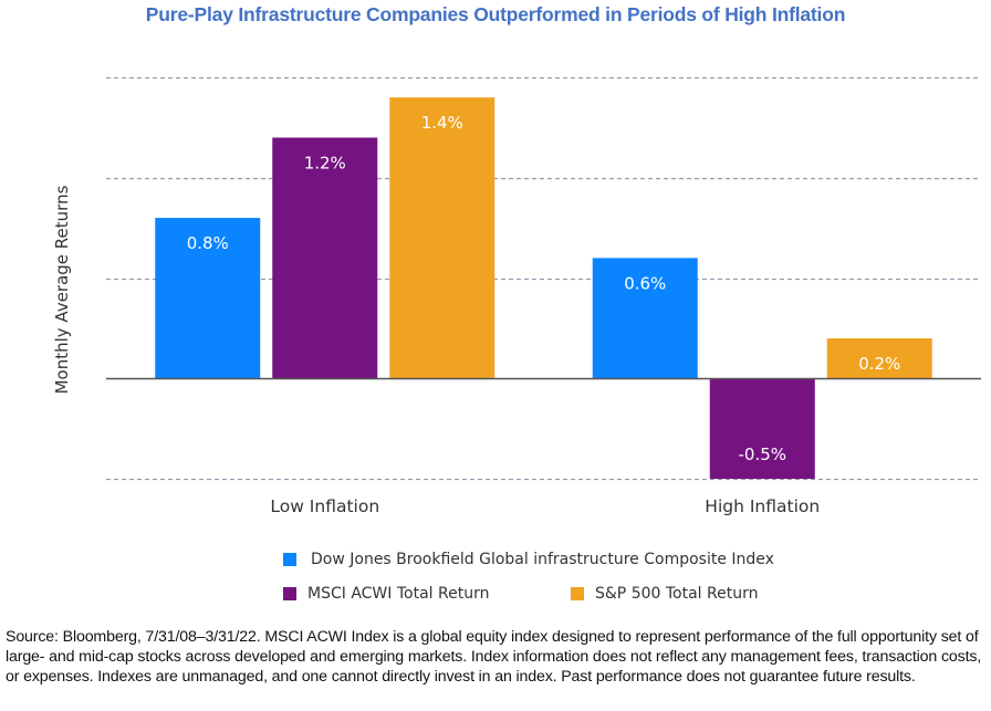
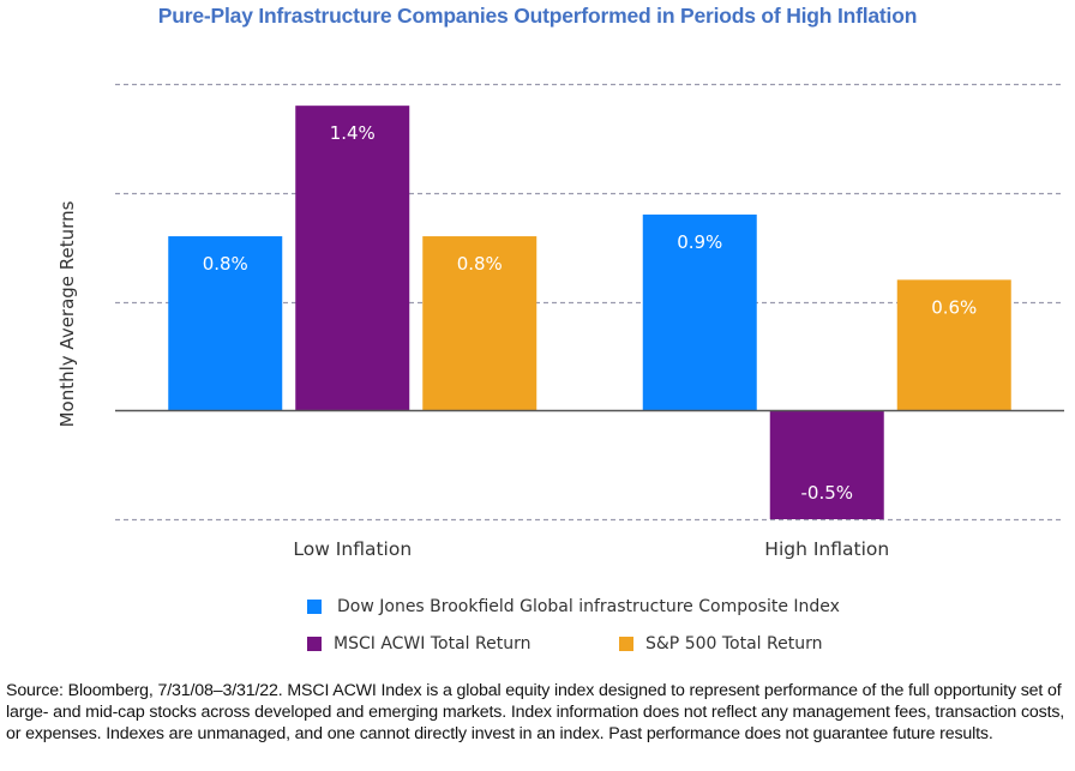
MSCI ACWI Total Return/Low Inflation: 1.2% -> 1.4%
S&P 500 Total Return/Low Inflation: 1.4% -> 0.8%
Dow Jones Brookfield Global infrastructure Composite Index/High Inflation: 0.6% -> 0.9%
S&P 500 Total Return/High Inflation: 0.2% -> 0.6%
